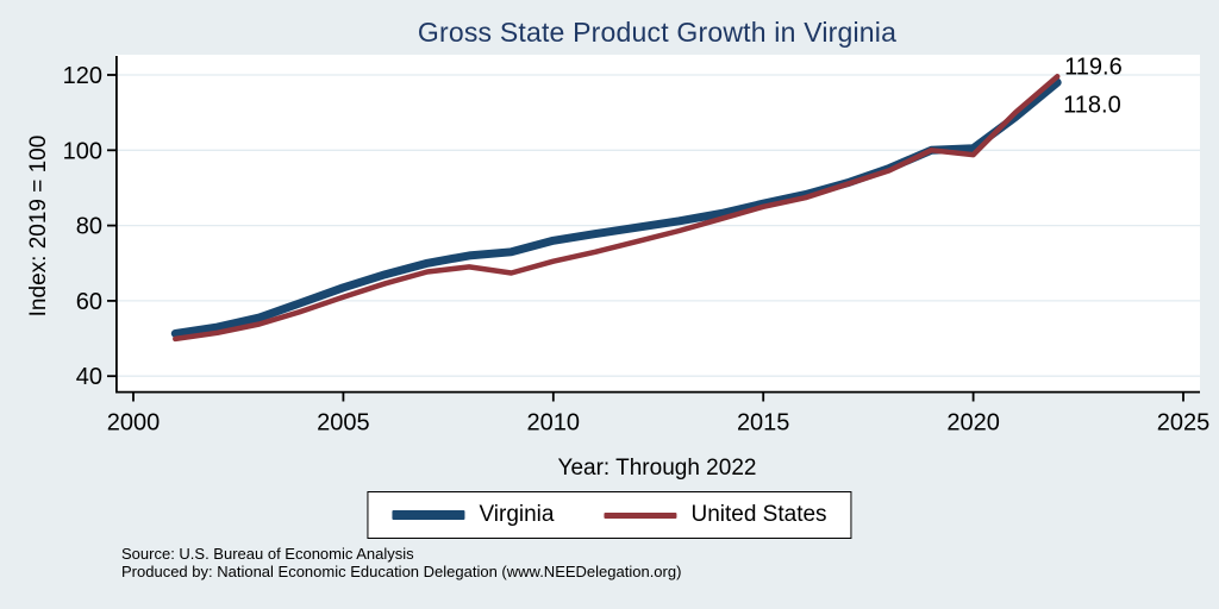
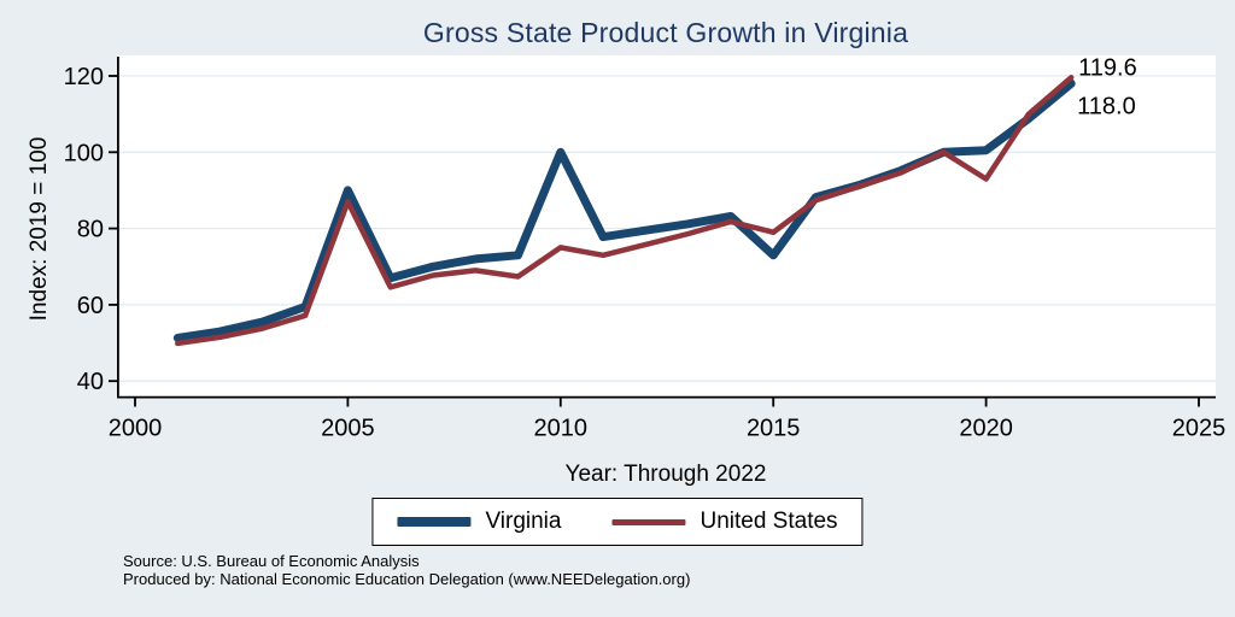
Virginia/2005: 64 -> 90
United States/2005: 61 -> 87
Virginia/2010: 76 -> 100
United States/2010: 70 -> 75
Virginia/2015: 86 -> 73
United States/2015: 85 -> 79
United States/2020: 99 -> 93
